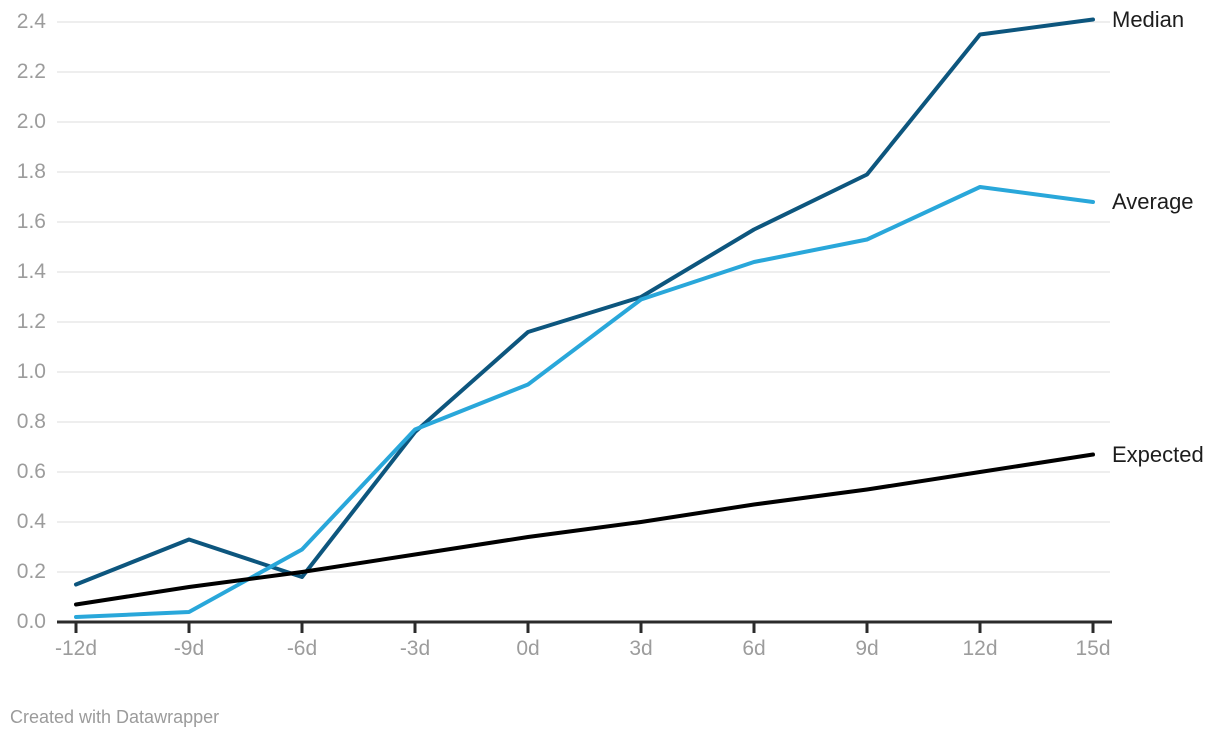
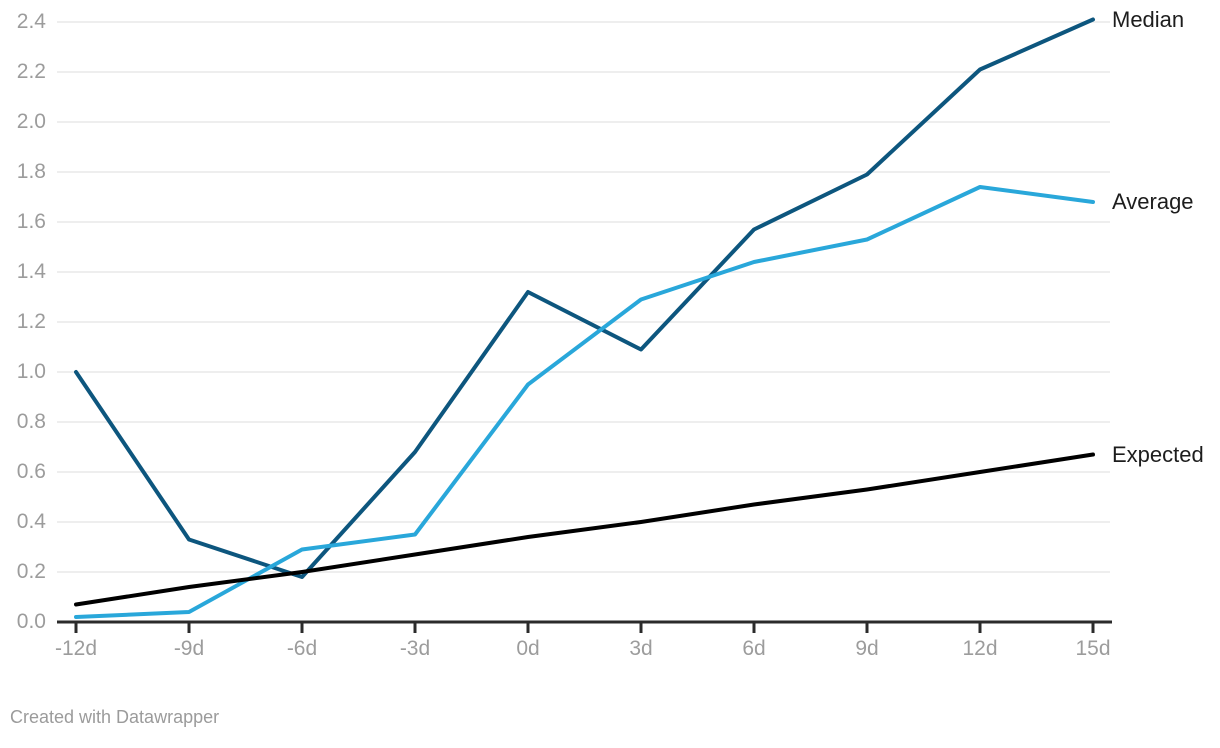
Median/-12d: 0.15 -> 1.00
Median/-3d: 0.76 -> 0.68
Average/-3d: 0.77 -> 0.35
Median/0d: 1.16 -> 1.32
Median/3d: 1.30 -> 1.09
Median/12d: 2.35 -> 2.21
